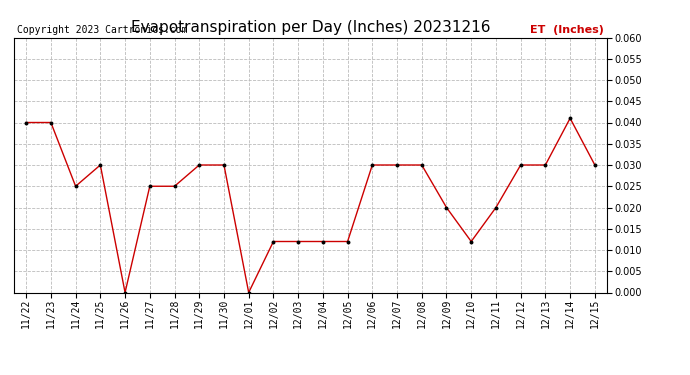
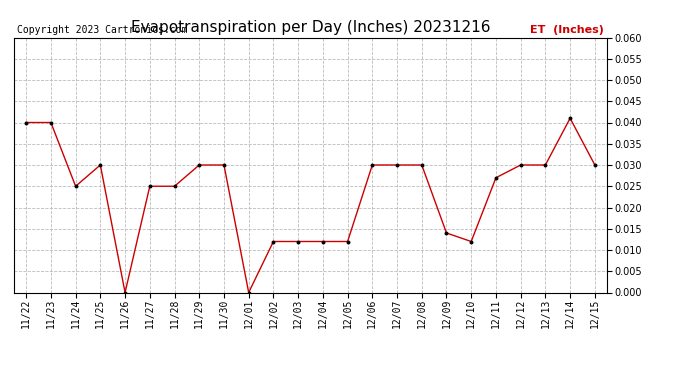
12/09: 0.020 -> 0.014
12/11: 0.020 -> 0.027
